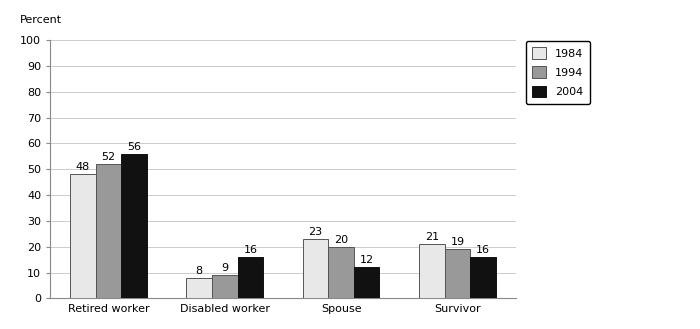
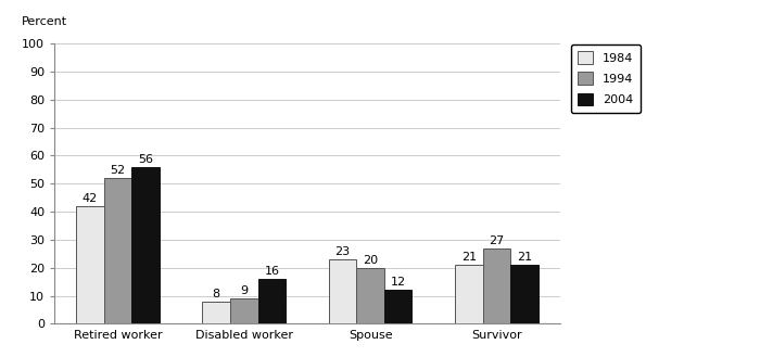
1984/Retired worker: 48 -> 42
1994/Survivor: 19 -> 27
2004/Survivor: 16 -> 21
